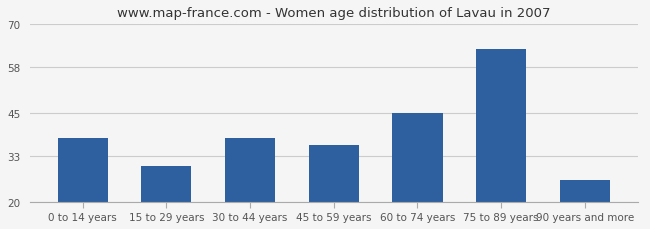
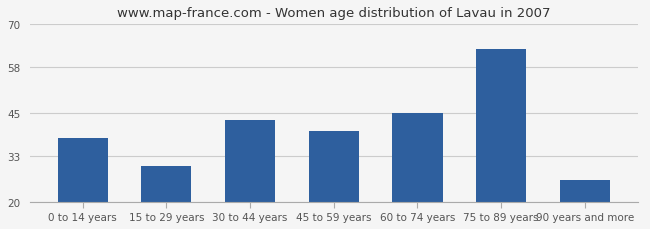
30 to 44 years: 38 -> 43
45 to 59 years: 36 -> 40
